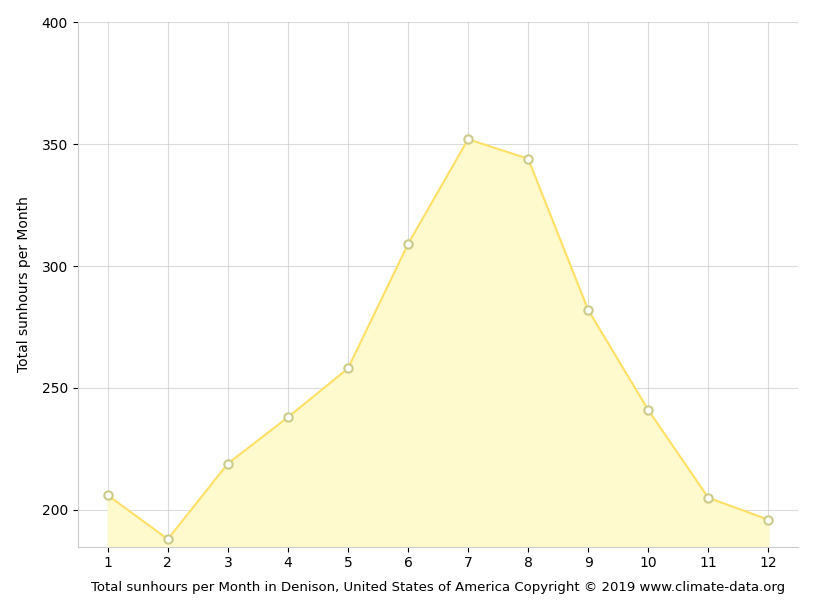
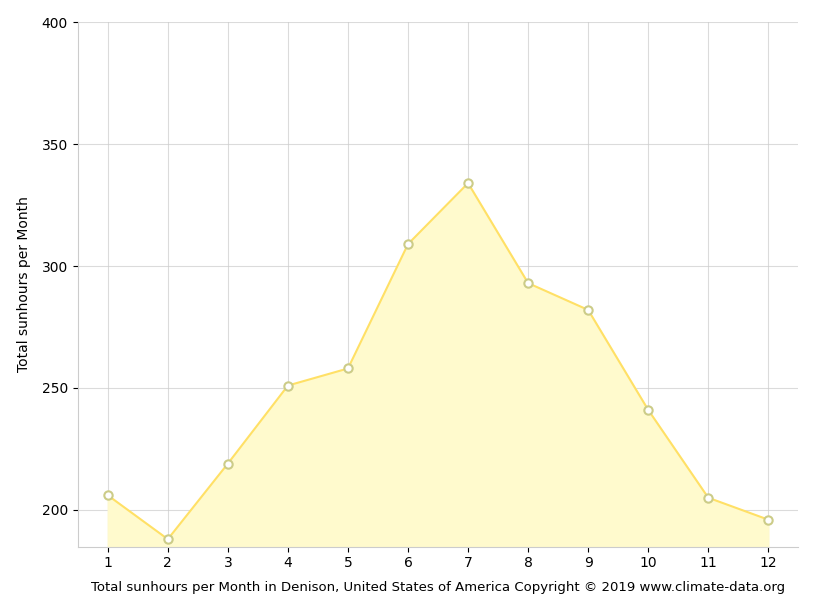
4: 238 -> 251
7: 352 -> 334
8: 344 -> 293
